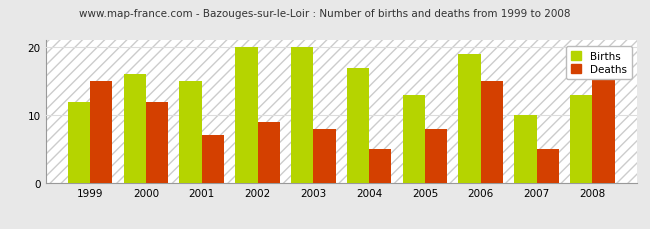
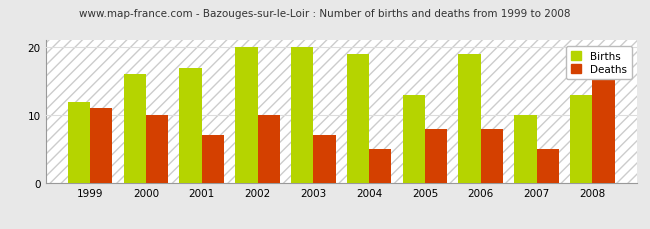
Deaths/1999: 15 -> 11
Deaths/2000: 12 -> 10
Births/2001: 15 -> 17
Deaths/2002: 9 -> 10
Deaths/2003: 8 -> 7
Births/2004: 17 -> 19
Deaths/2006: 15 -> 8
